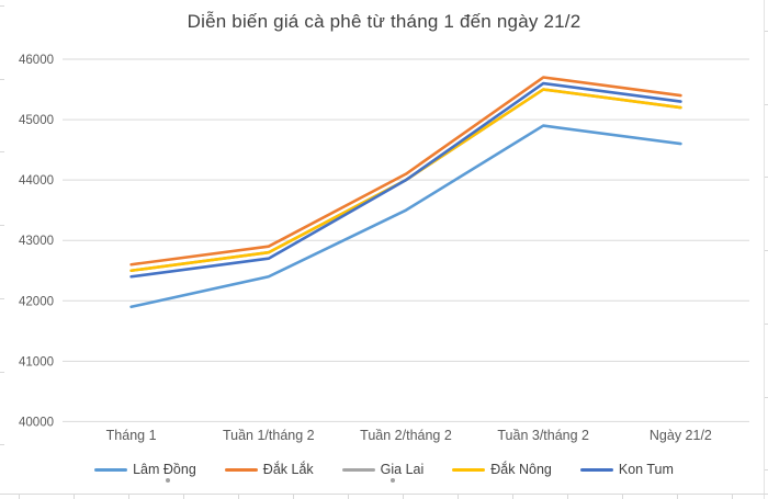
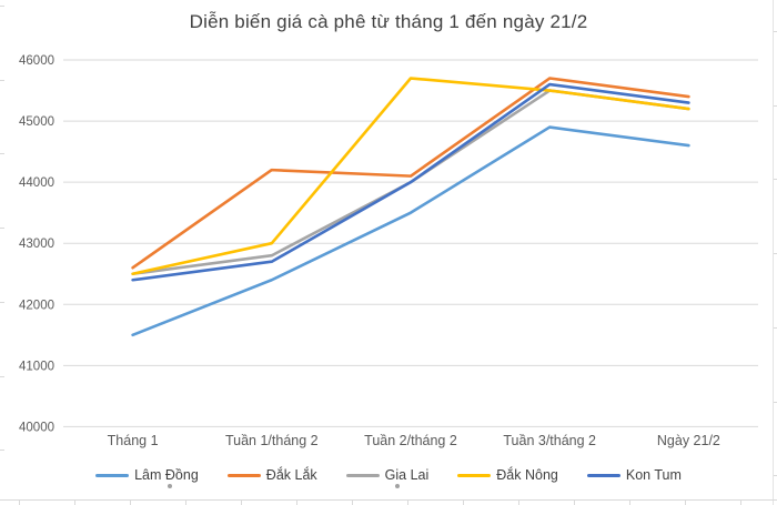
Lâm Đồng/Tháng 1: 41900 -> 41500
Đắk Lắk/Tuần 1/tháng 2: 42900 -> 44200
Đắk Nông/Tuần 1/tháng 2: 42800 -> 43000
Đắk Nông/Tuần 2/tháng 2: 44000 -> 45700
